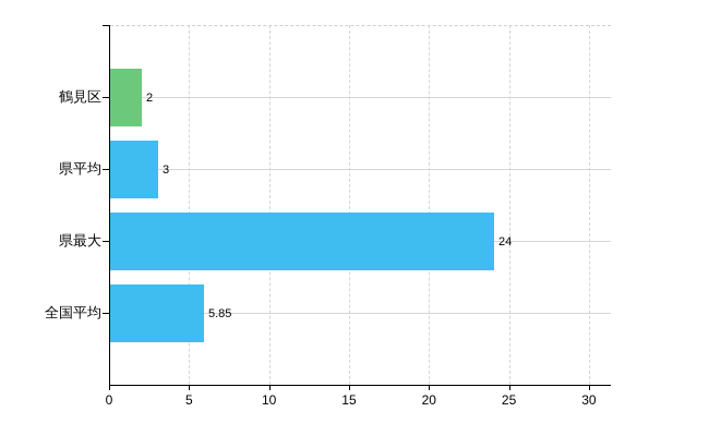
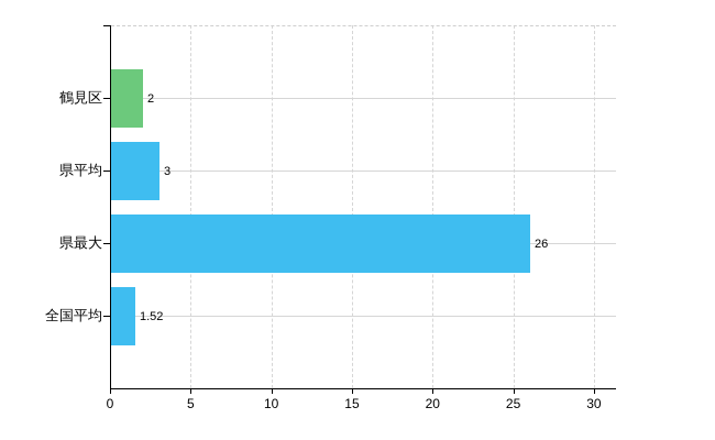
県最大: 24 -> 26
全国平均: 5.85 -> 1.52
